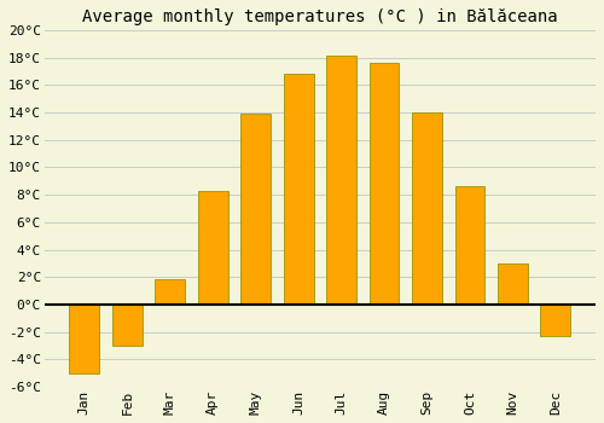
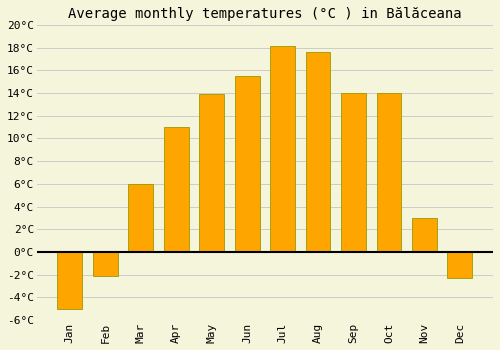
Feb: -3.0°C -> -2.1°C
Mar: 1.8°C -> 6.0°C
Apr: 8.3°C -> 11.0°C
Jun: 16.8°C -> 15.5°C
Oct: 8.6°C -> 14.0°C
